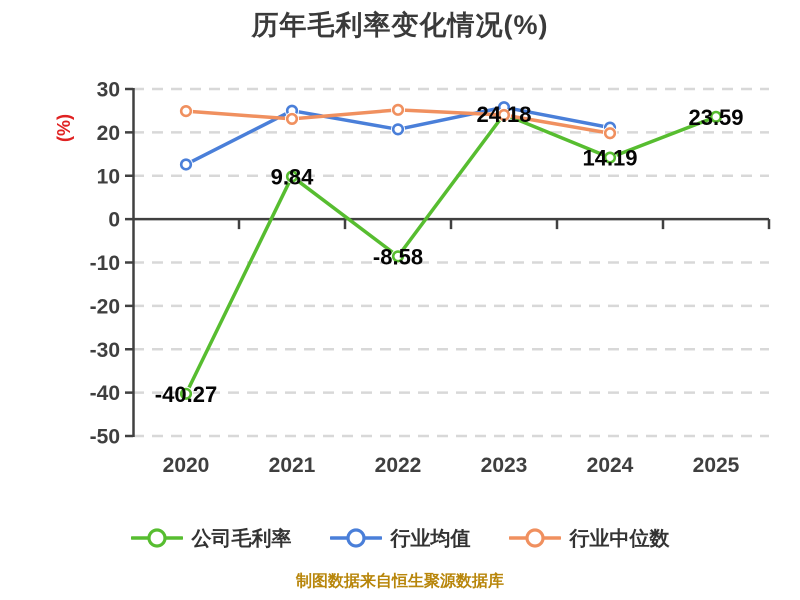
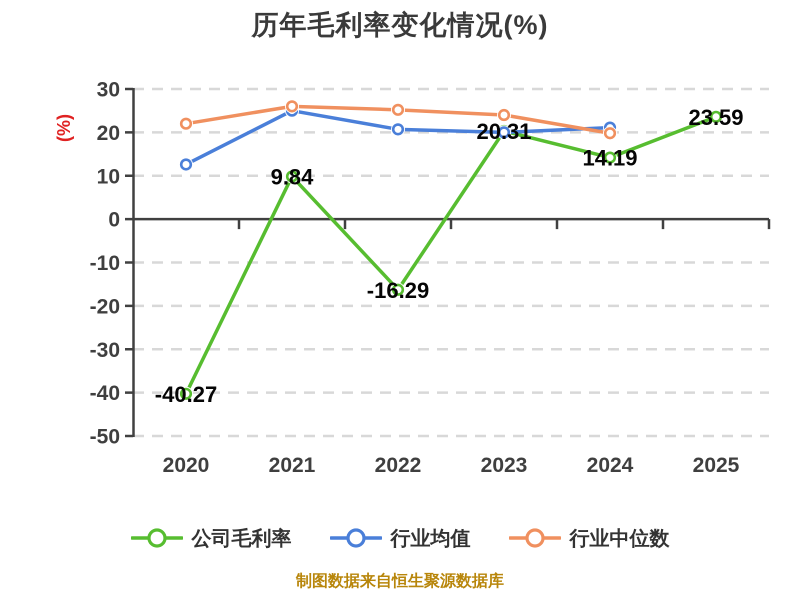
行业中位数/2020: 25 -> 22
行业中位数/2021: 23 -> 26
公司毛利率/2022: -8.58 -> -16.29
公司毛利率/2023: 24.18 -> 20.31
行业均值/2023: 26 -> 20
